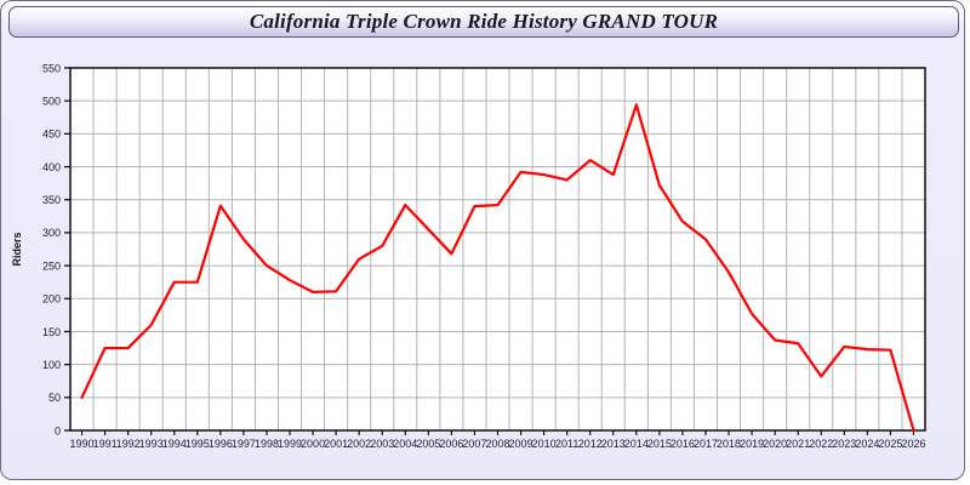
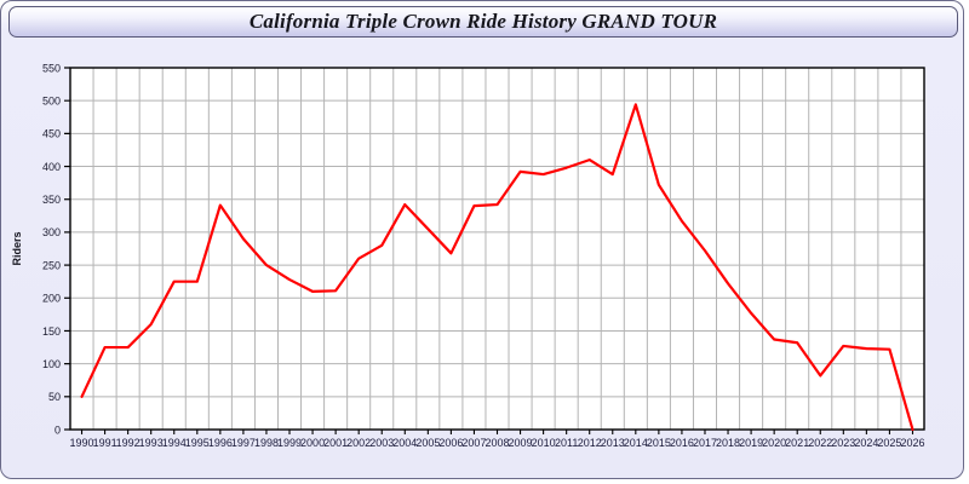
2011: 380 -> 400
2017: 290 -> 270
2018: 240 -> 220
